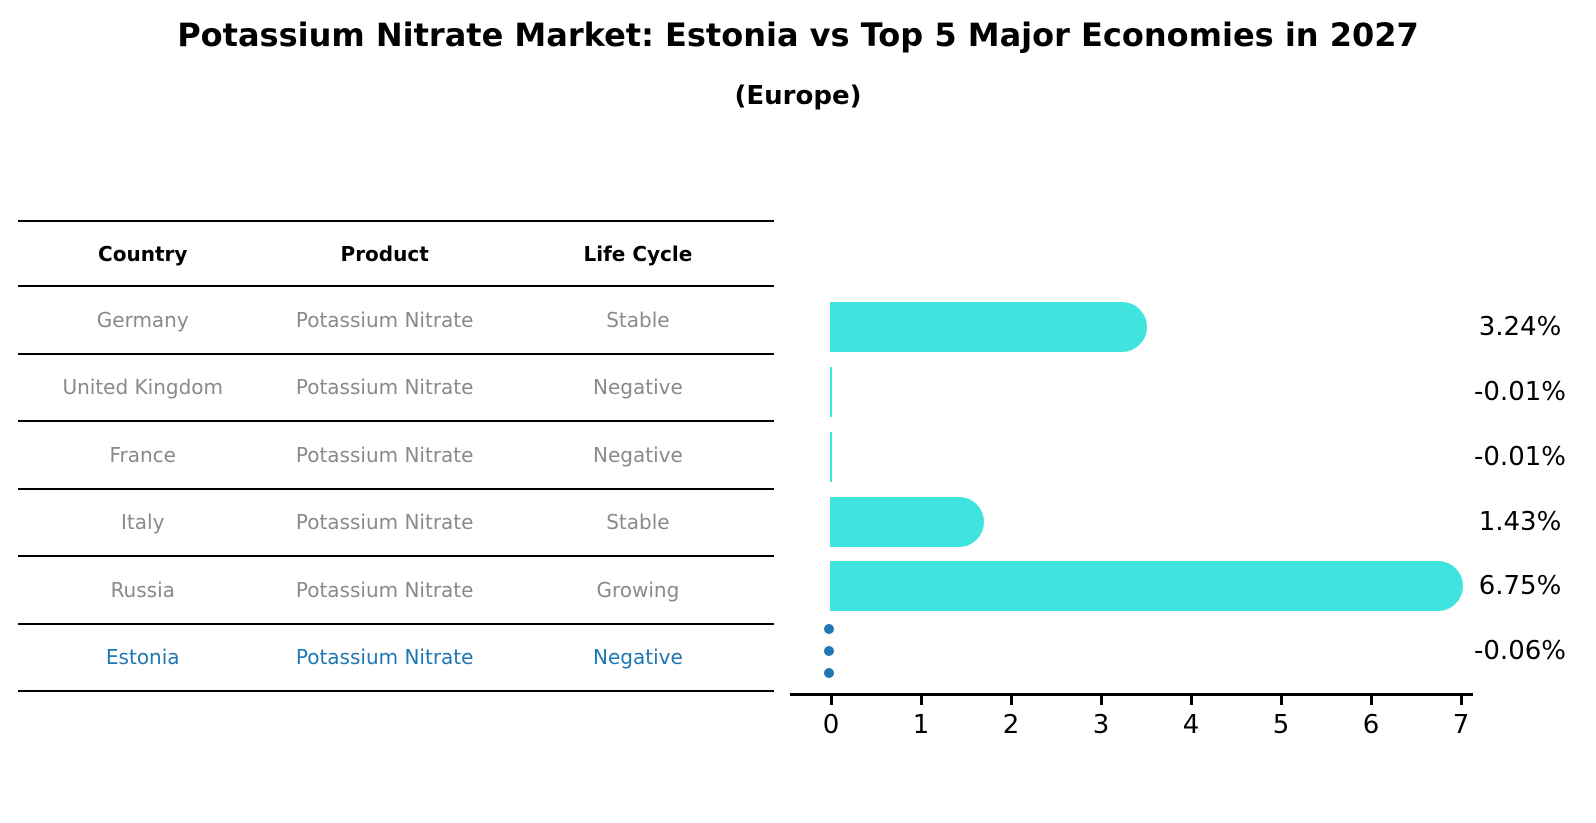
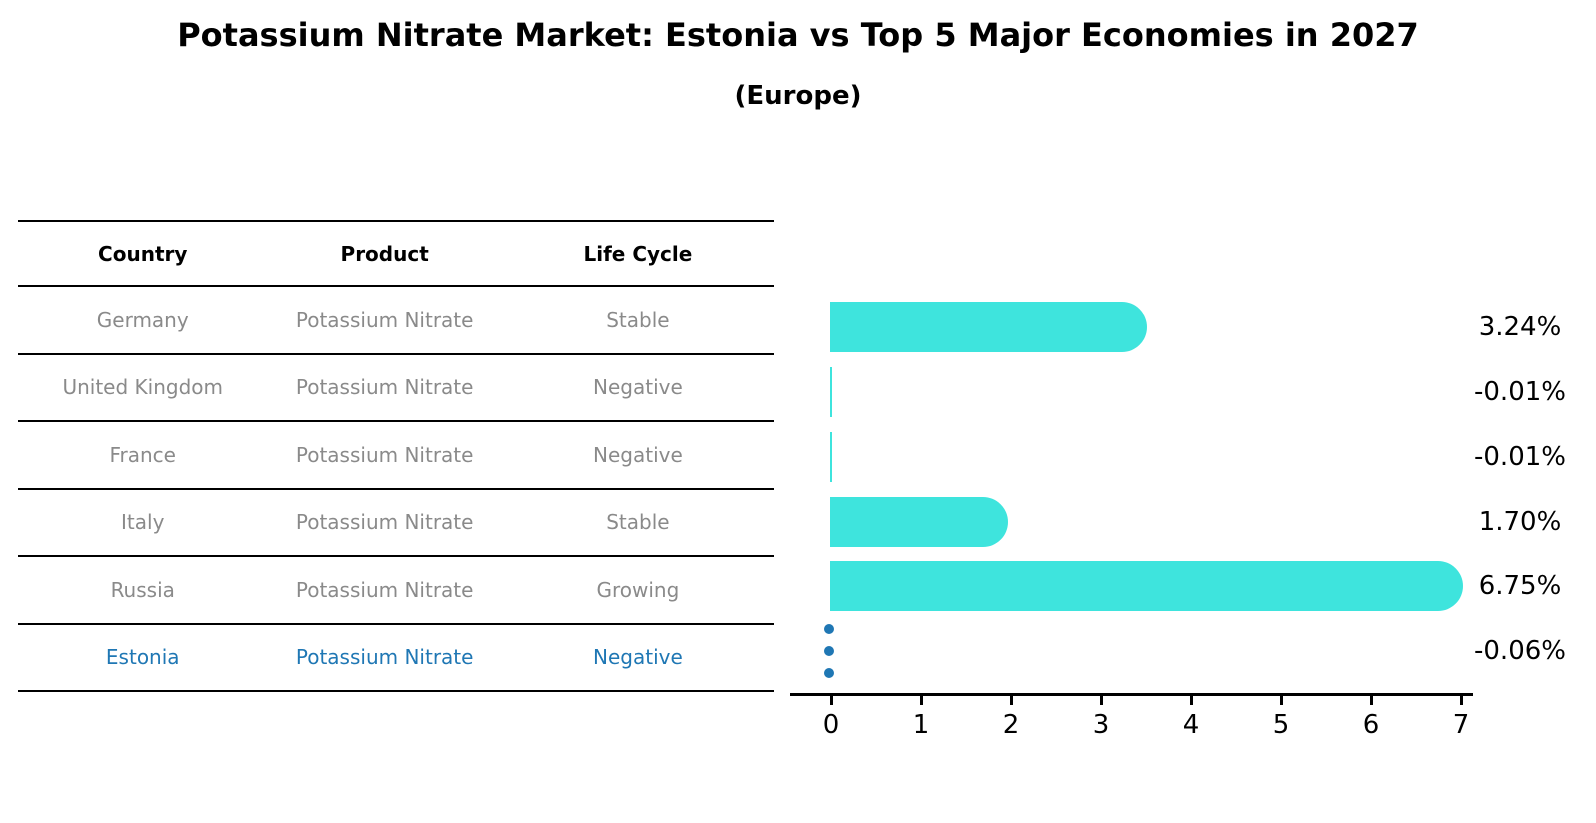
Italy: 1.43% -> 1.70%
